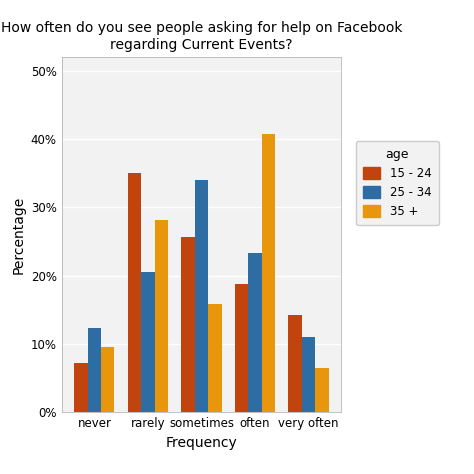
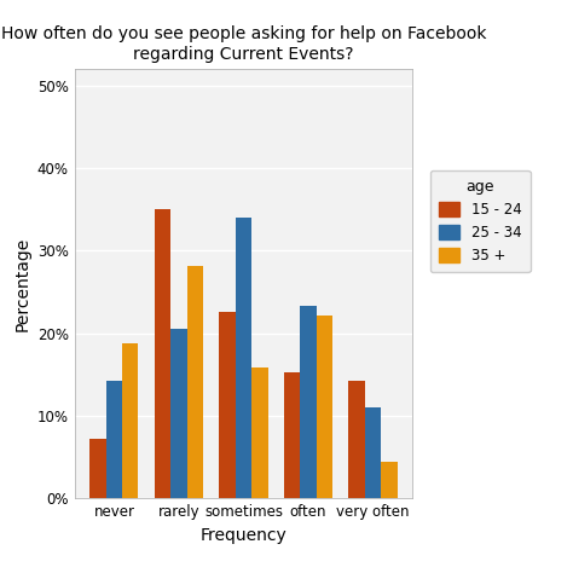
25 - 34/never: 12.3% -> 14.2%
35 +/never: 9.5% -> 18.8%
15 - 24/sometimes: 25.7% -> 22.6%
15 - 24/often: 18.8% -> 15.2%
35 +/often: 40.7% -> 22.2%
35 +/very often: 6.5% -> 4.4%
